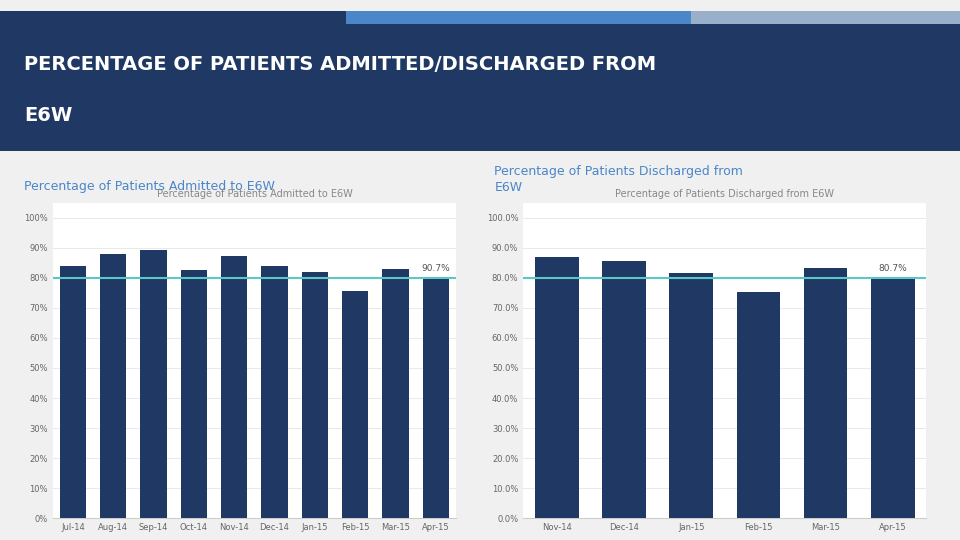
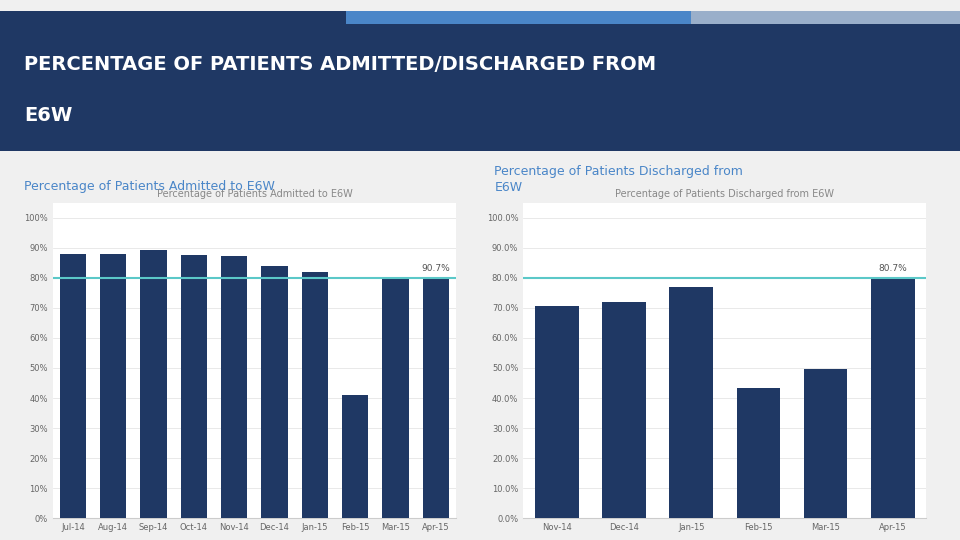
Percentage of Patients Admitted to E6W/Jul-14: 84.0% -> 88.0%
Percentage of Patients Admitted to E6W/Oct-14: 82.5% -> 87.5%
Percentage of Patients Admitted to E6W/Feb-15: 75.6% -> 41.0%
Percentage of Patients Admitted to E6W/Mar-15: 82.8% -> 79.5%
Percentage of Patients Discharged from E6W/Nov-14: 86.8% -> 70.5%
Percentage of Patients Discharged from E6W/Dec-14: 85.6% -> 72.0%
Percentage of Patients Discharged from E6W/Jan-15: 81.6% -> 77.0%
Percentage of Patients Discharged from E6W/Feb-15: 75.2% -> 43.5%
Percentage of Patients Discharged from E6W/Mar-15: 83.2% -> 49.5%
